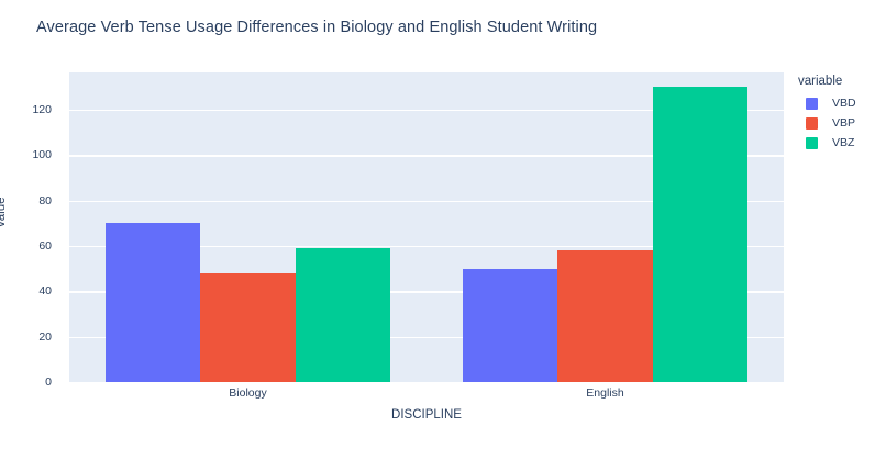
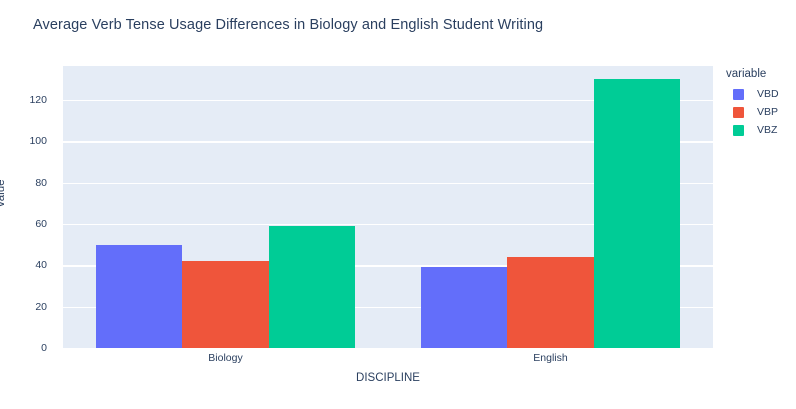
VBD/Biology: 70 -> 50
VBP/Biology: 48 -> 42
VBD/English: 50 -> 39
VBP/English: 58 -> 44
